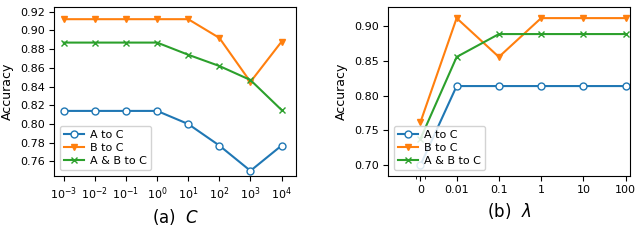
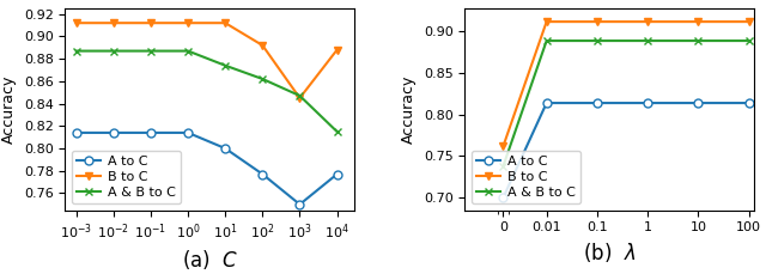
A & B to C/0.01: 0.856 -> 0.889
B to C/0.1: 0.856 -> 0.912
